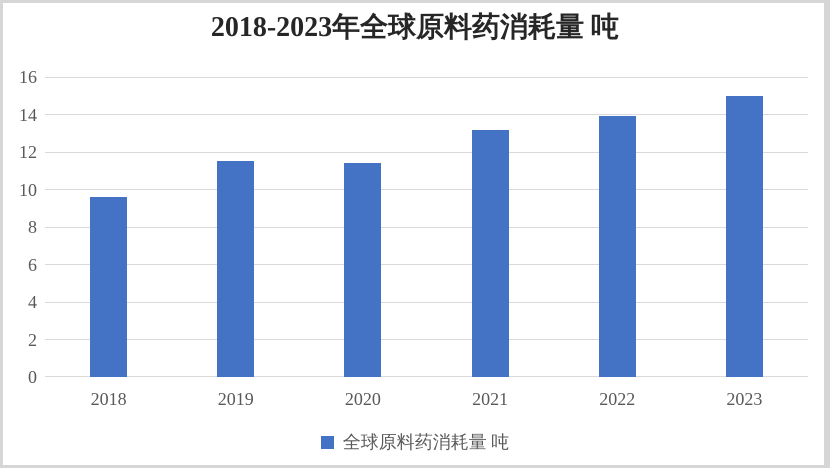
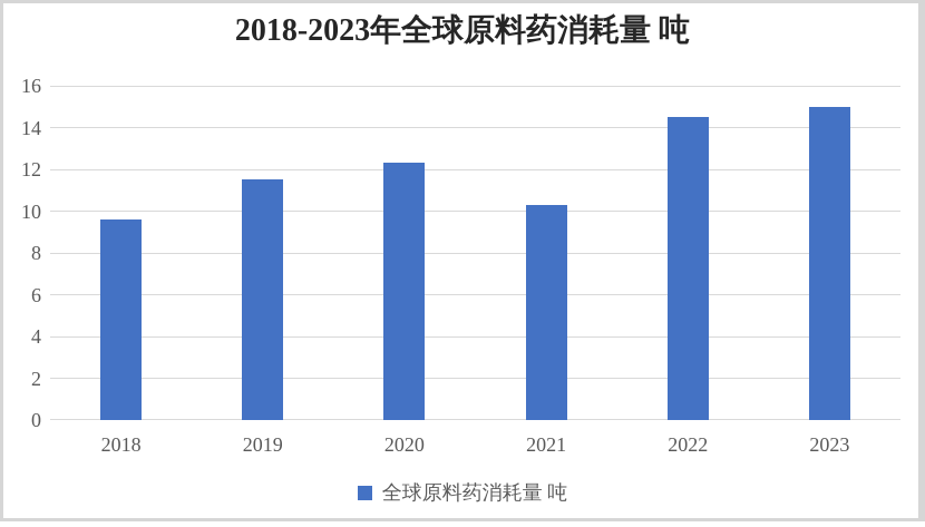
2020: 11.4 -> 12.3
2021: 13.2 -> 10.3
2022: 13.9 -> 14.5
